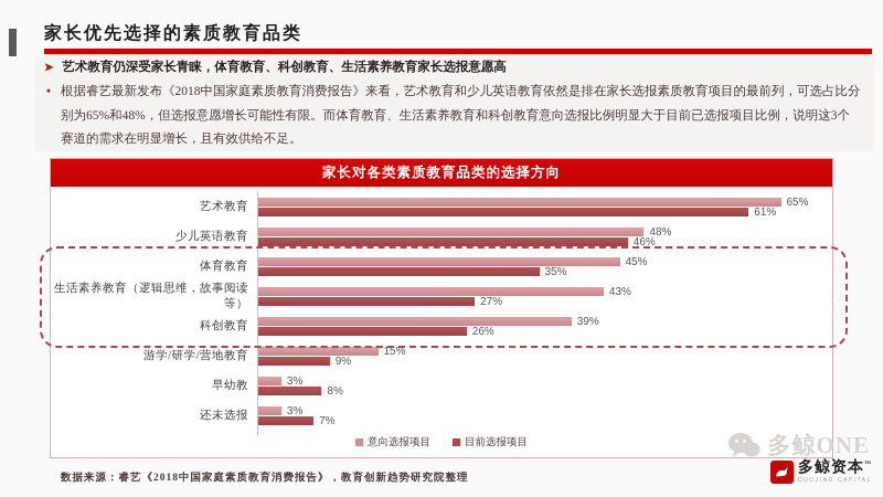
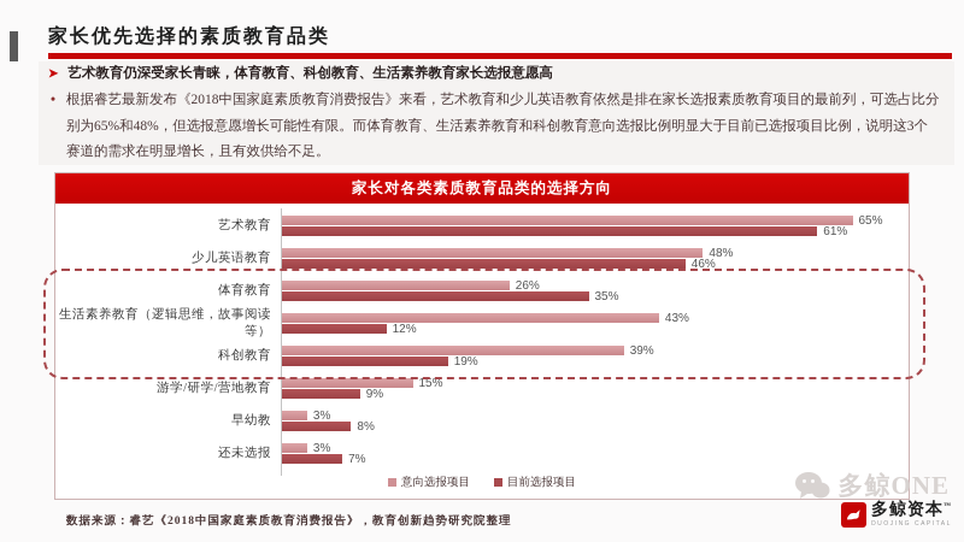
意向选报项目/体育教育: 45% -> 26%
目前选报项目/生活素养教育（逻辑思维，故事阅读等）: 27% -> 12%
目前选报项目/科创教育: 26% -> 19%
